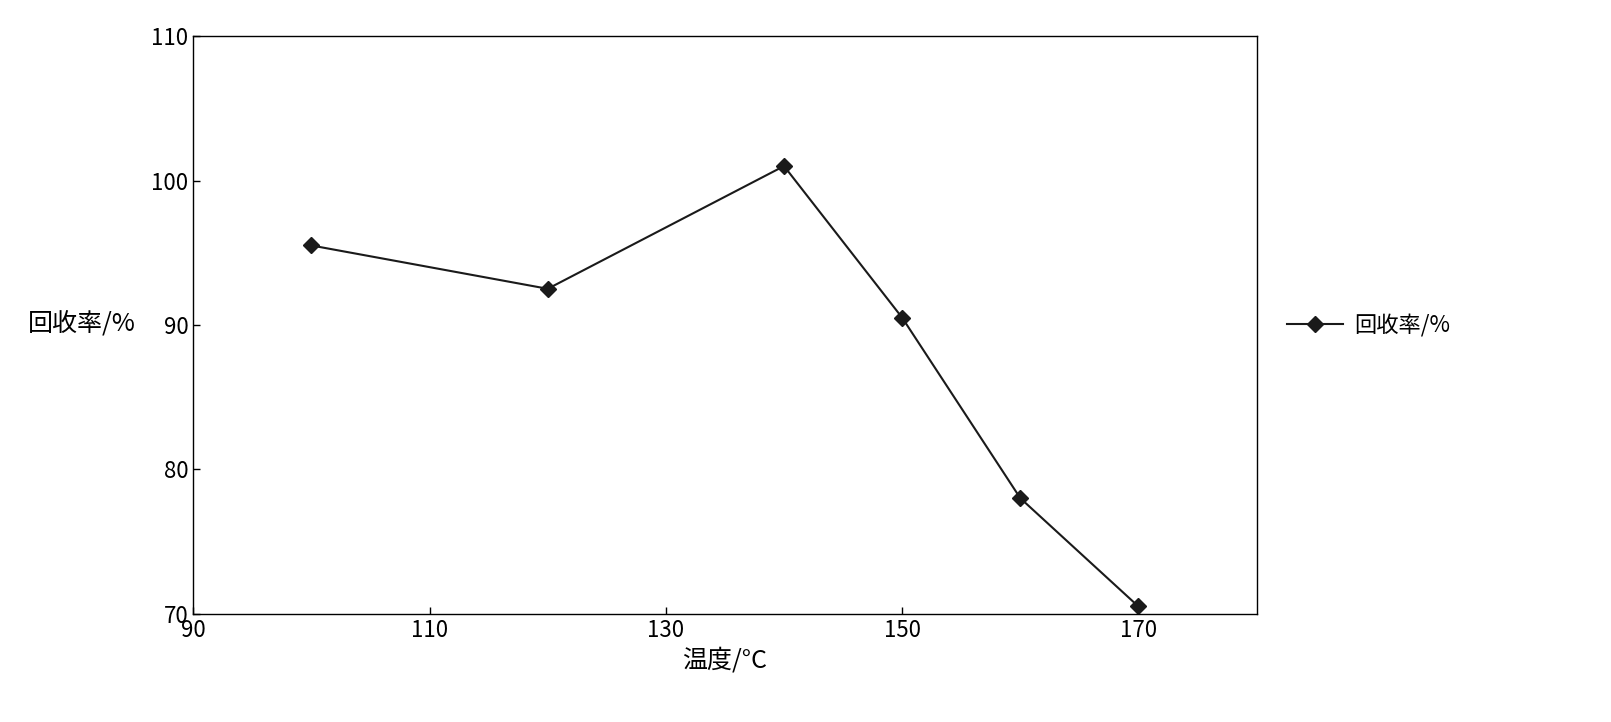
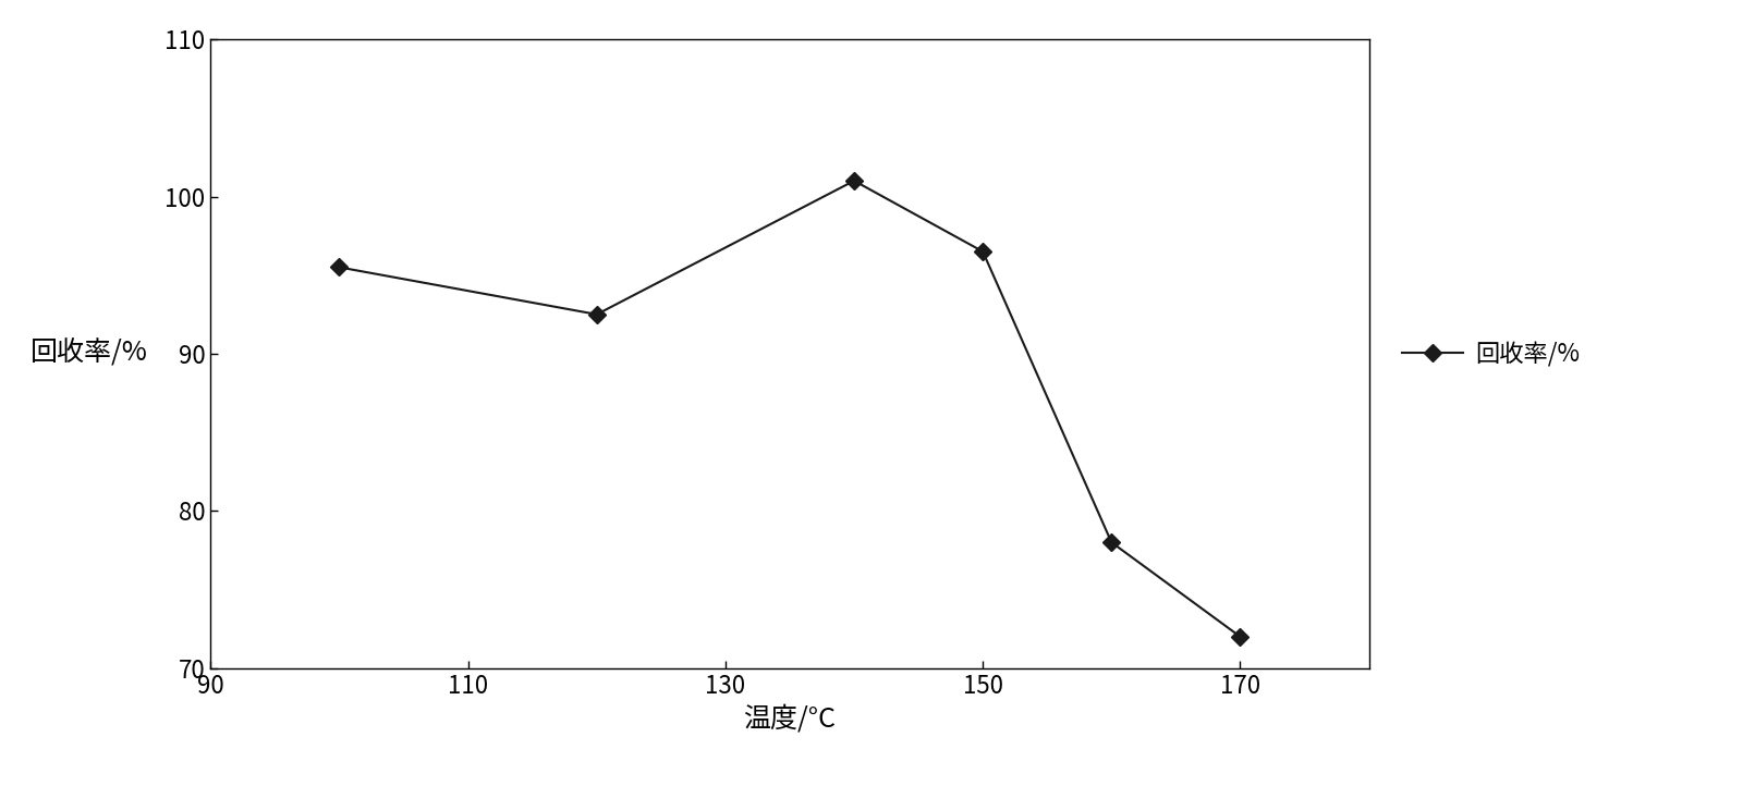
150: 90.5 -> 96.5
170: 70.5 -> 72.0
